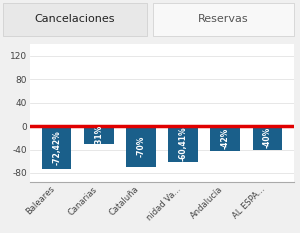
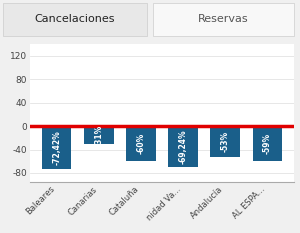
Cataluña: -70% -> -60%
nidad Va...: -60,41% -> -69,24%
Andalucía: -42% -> -53%
AL ESPA...: -40% -> -59%
